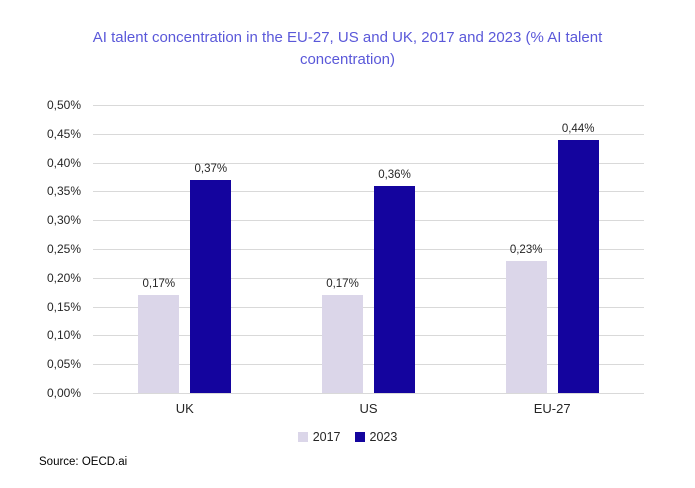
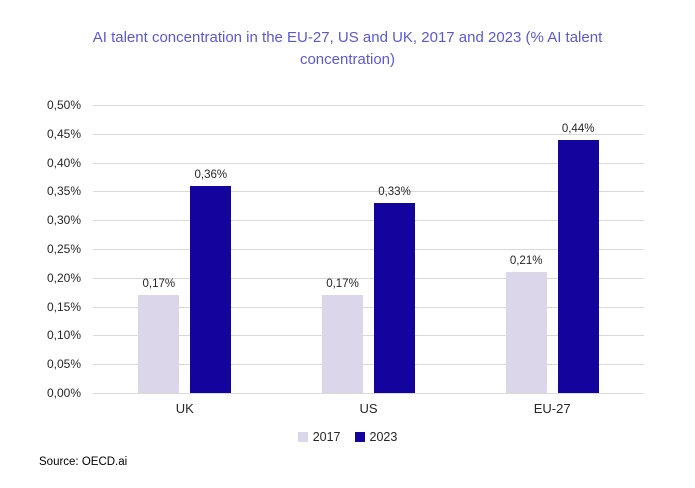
2023/UK: 0,37% -> 0,36%
2023/US: 0,36% -> 0,33%
2017/EU-27: 0,23% -> 0,21%
